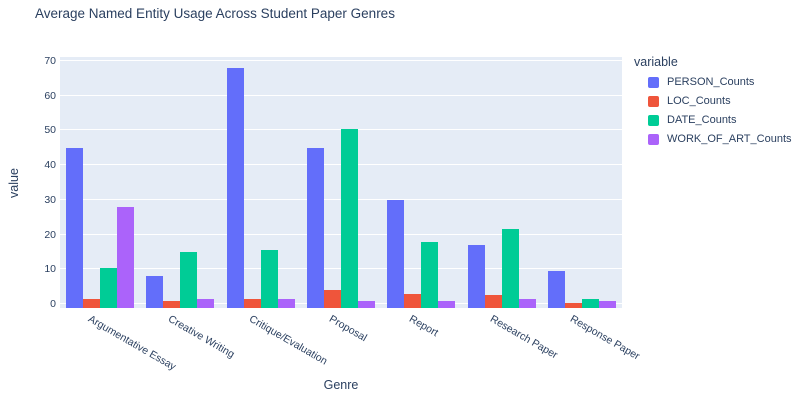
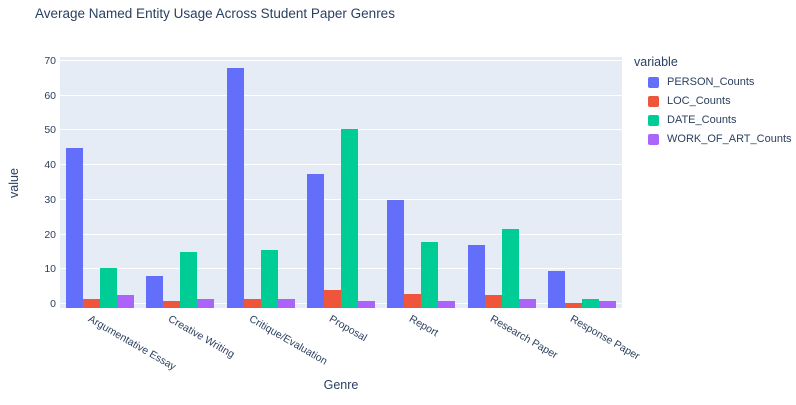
WORK_OF_ART_Counts/Argumentative Essay: 28 -> 2
PERSON_Counts/Proposal: 45 -> 38
